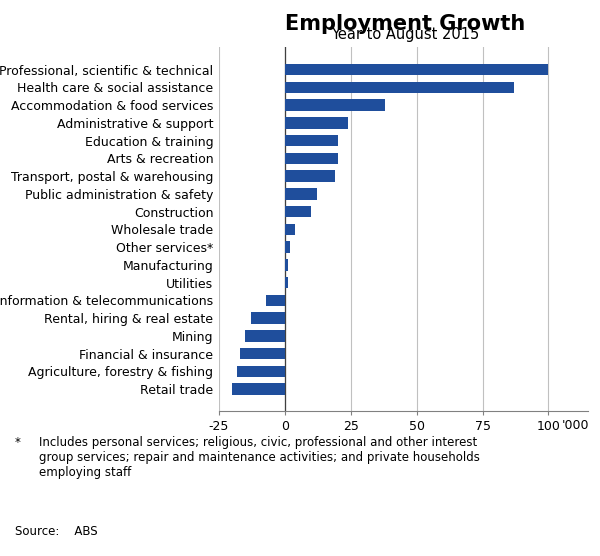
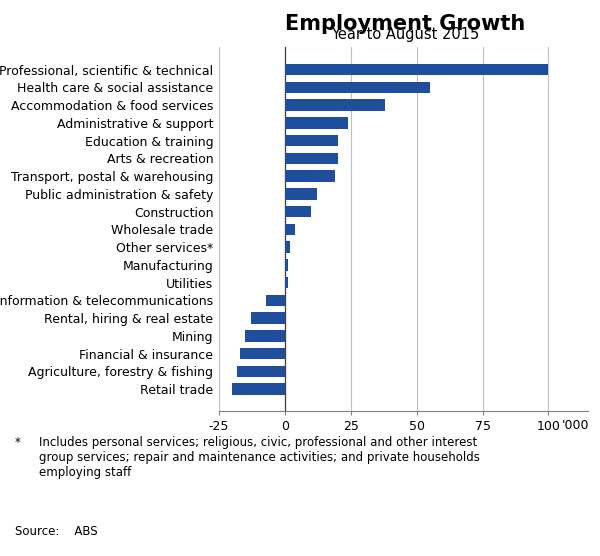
Health care & social assistance: 87 -> 55
